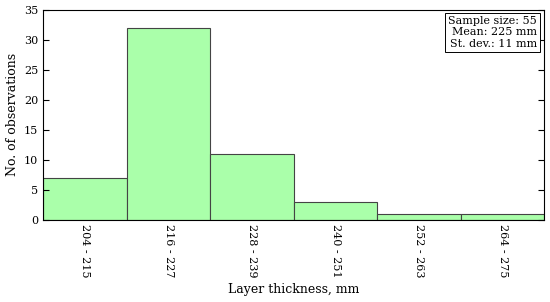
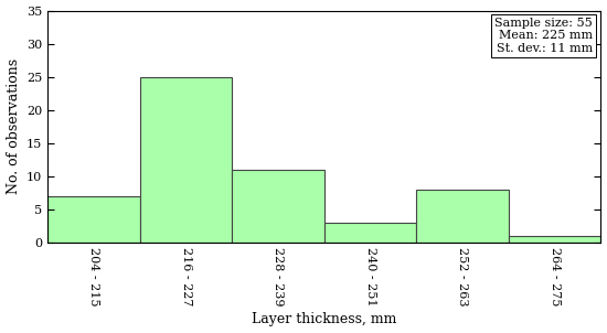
216 - 227: 32 -> 25
252 - 263: 1 -> 8
